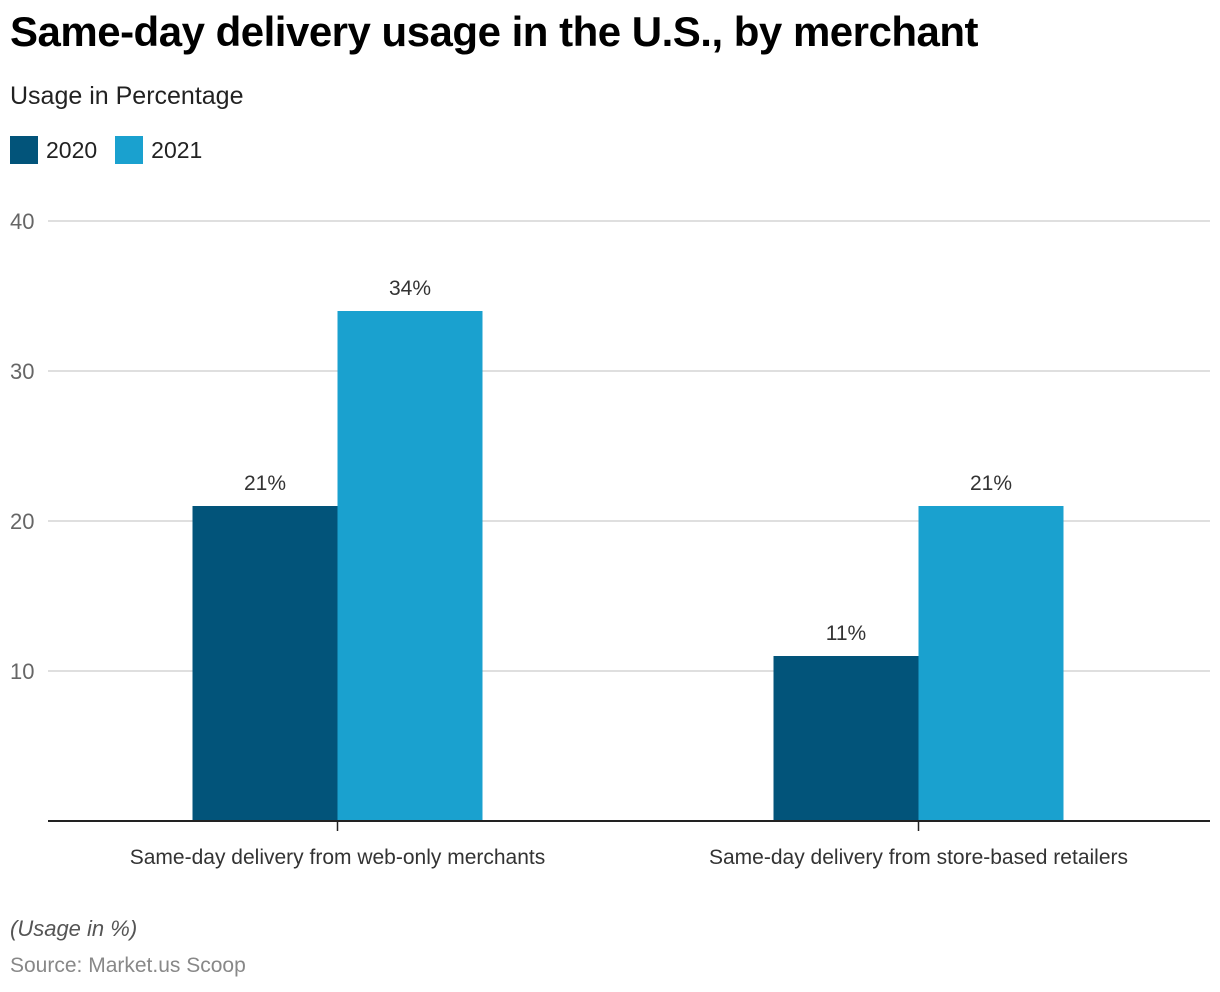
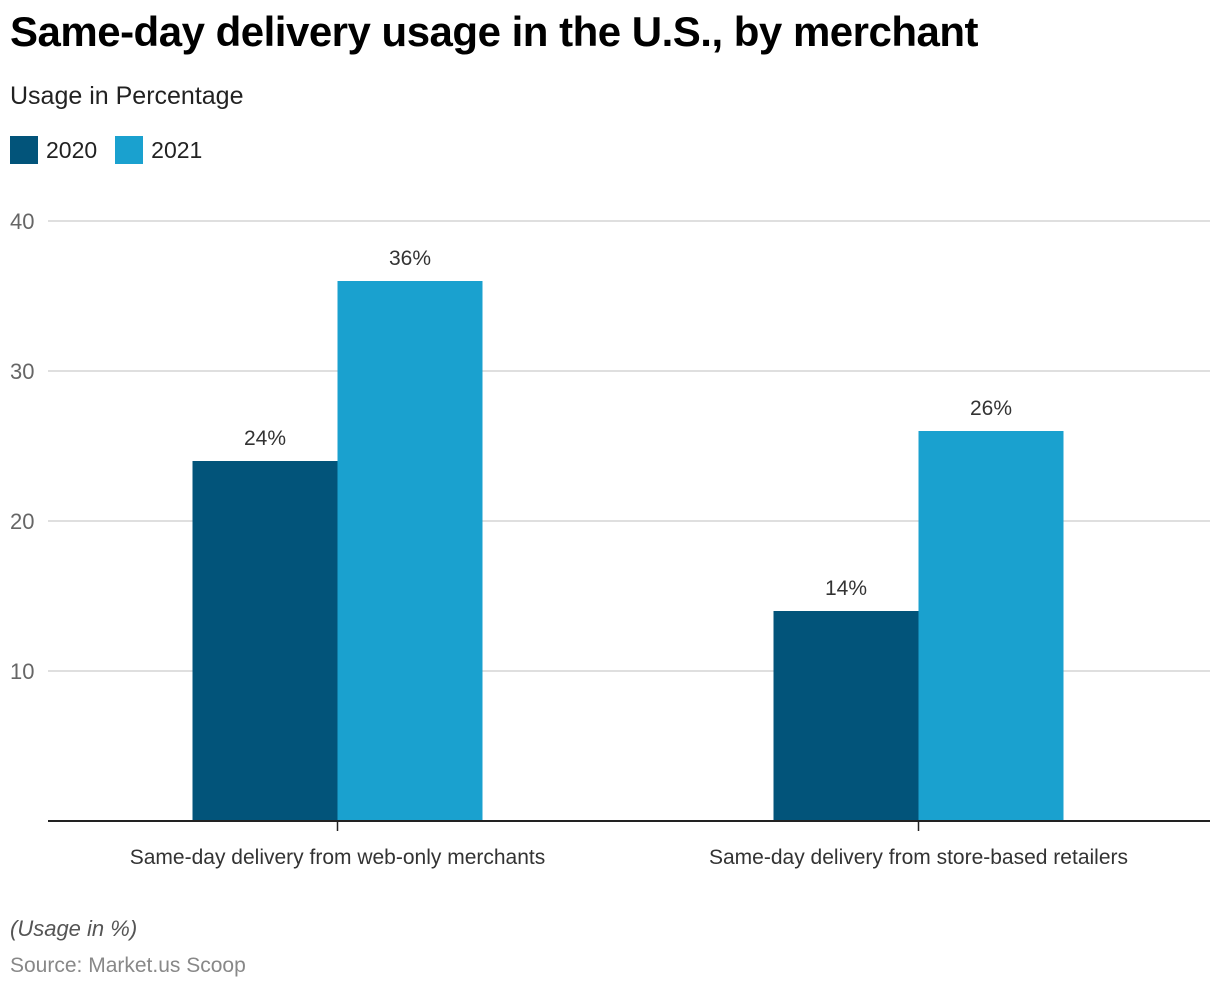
2020/Same-day delivery from web-only merchants: 21% -> 24%
2021/Same-day delivery from web-only merchants: 34% -> 36%
2020/Same-day delivery from store-based retailers: 11% -> 14%
2021/Same-day delivery from store-based retailers: 21% -> 26%
